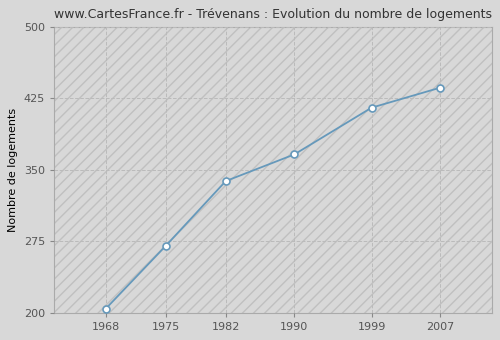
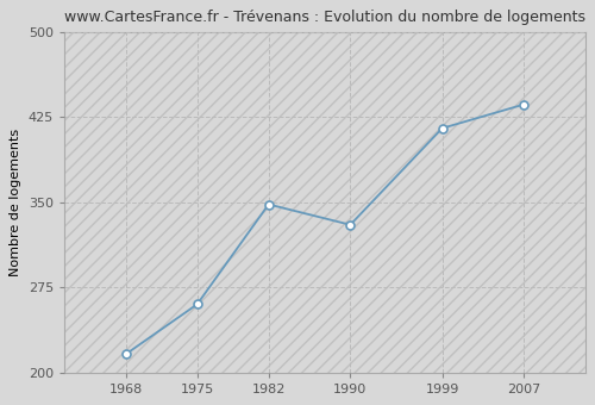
1968: 204 -> 216
1975: 270 -> 260
1982: 338 -> 348
1990: 366 -> 330
